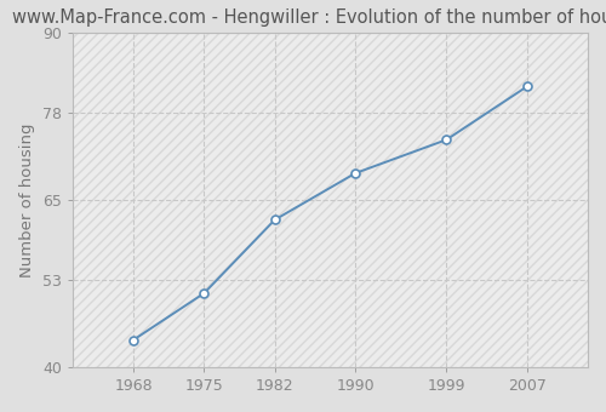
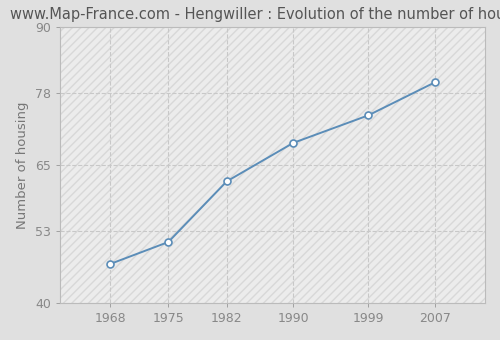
1968: 44 -> 47
2007: 82 -> 80
